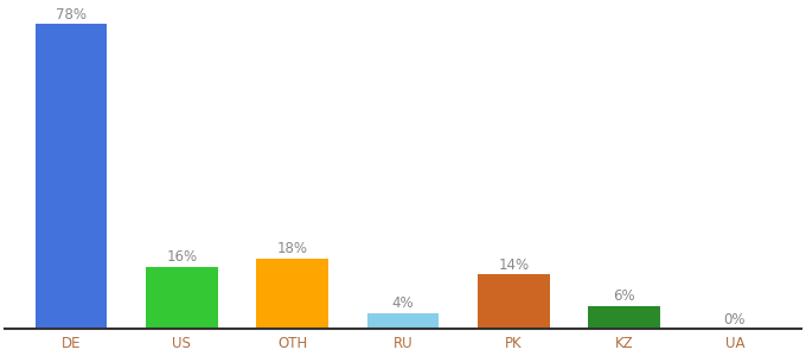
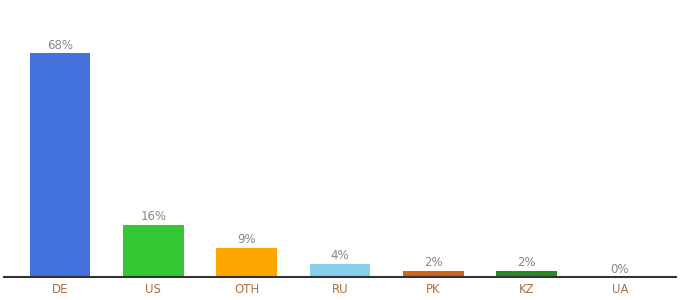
DE: 78% -> 68%
OTH: 18% -> 9%
PK: 14% -> 2%
KZ: 6% -> 2%
